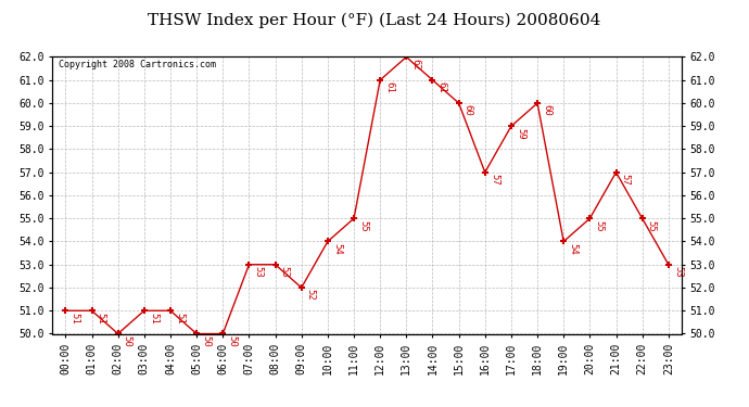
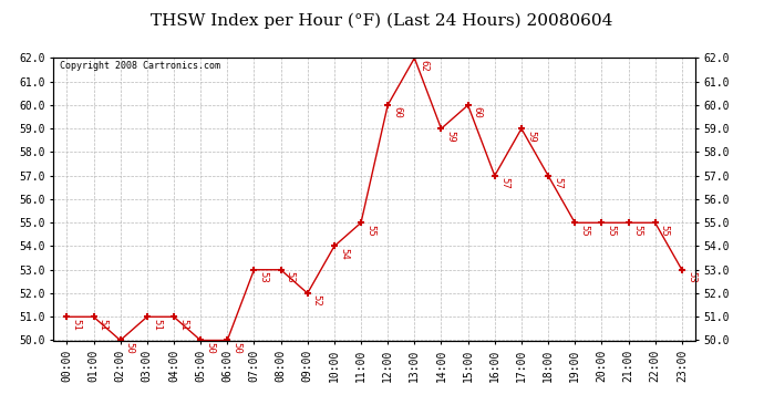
12:00: 61 -> 60
14:00: 61 -> 59
18:00: 60 -> 57
19:00: 54 -> 55
21:00: 57 -> 55
